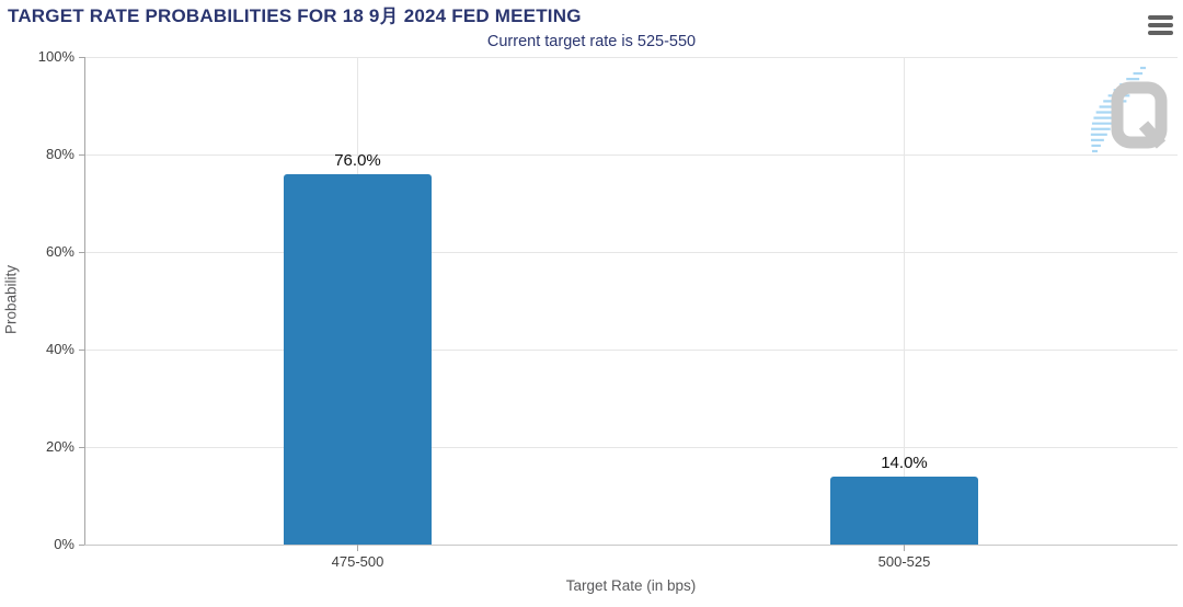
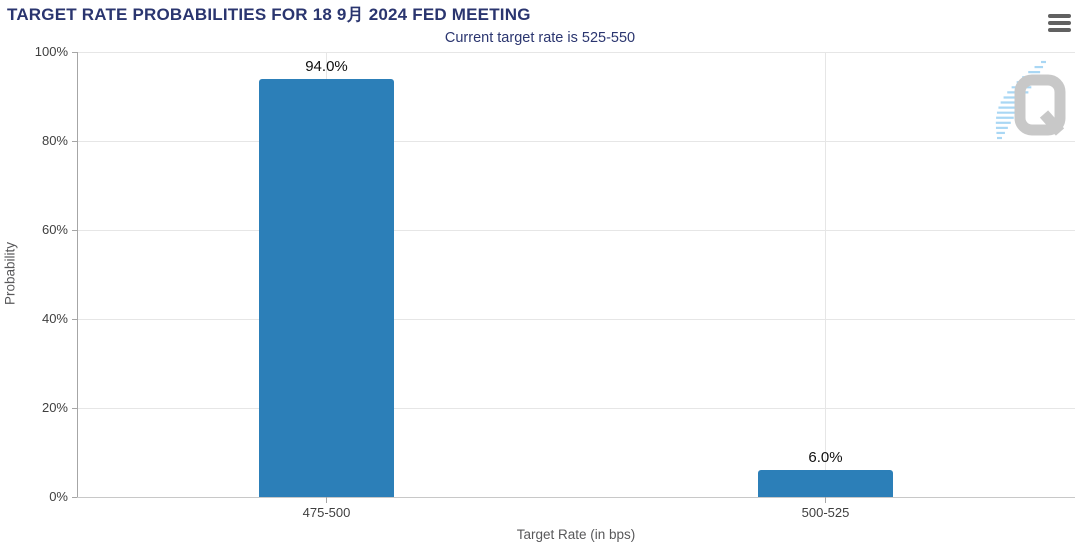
475-500: 76.0% -> 94.0%
500-525: 14.0% -> 6.0%
